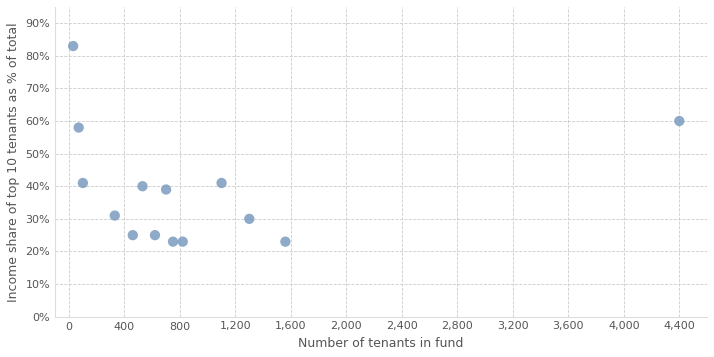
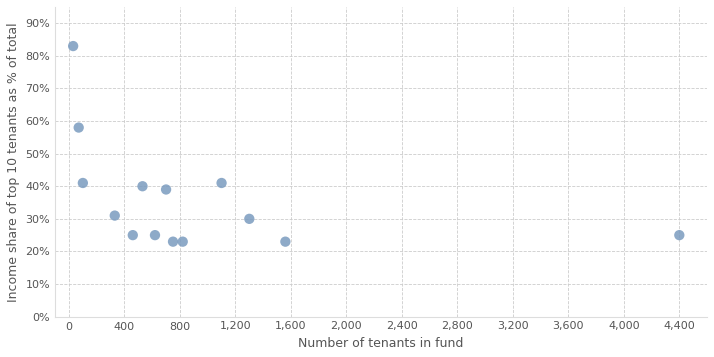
4,400: 60% -> 25%
